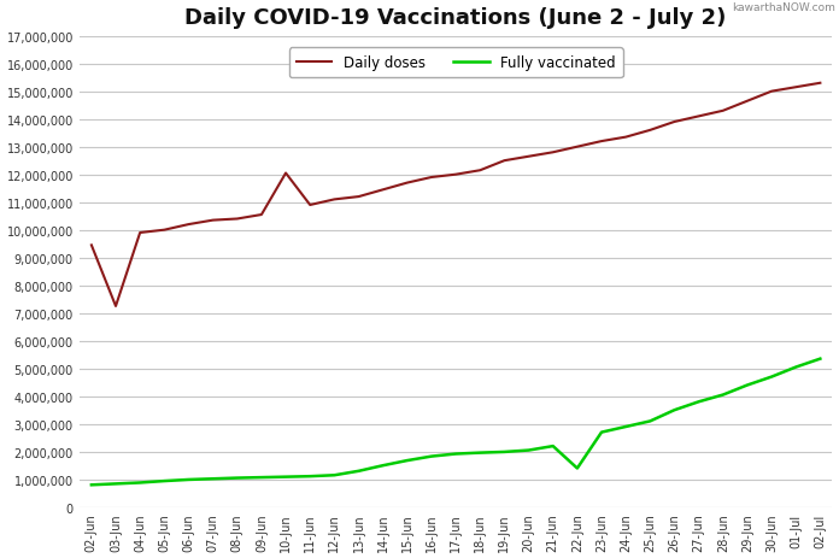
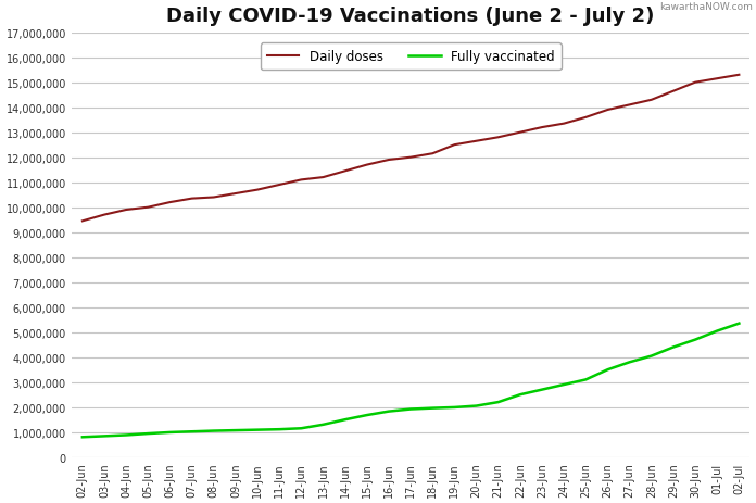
Daily doses/03-Jun: 7,250,000 -> 9,700,000
Daily doses/10-Jun: 12,050,000 -> 10,700,000
Fully vaccinated/22-Jun: 1,400,000 -> 2,500,000
